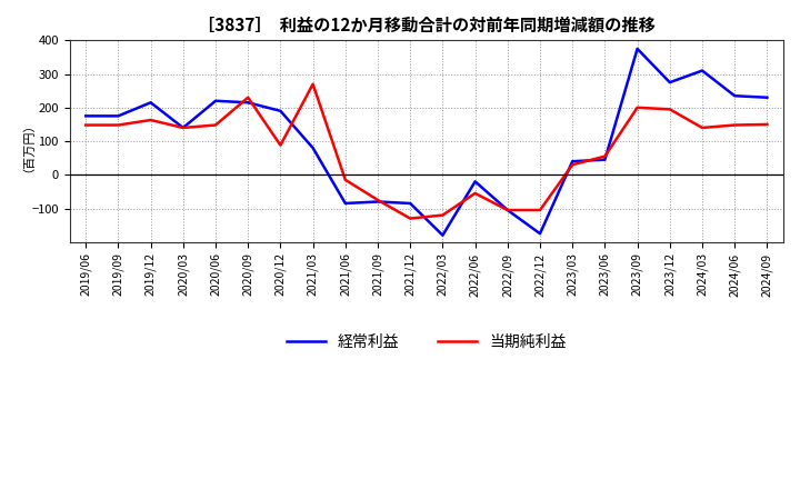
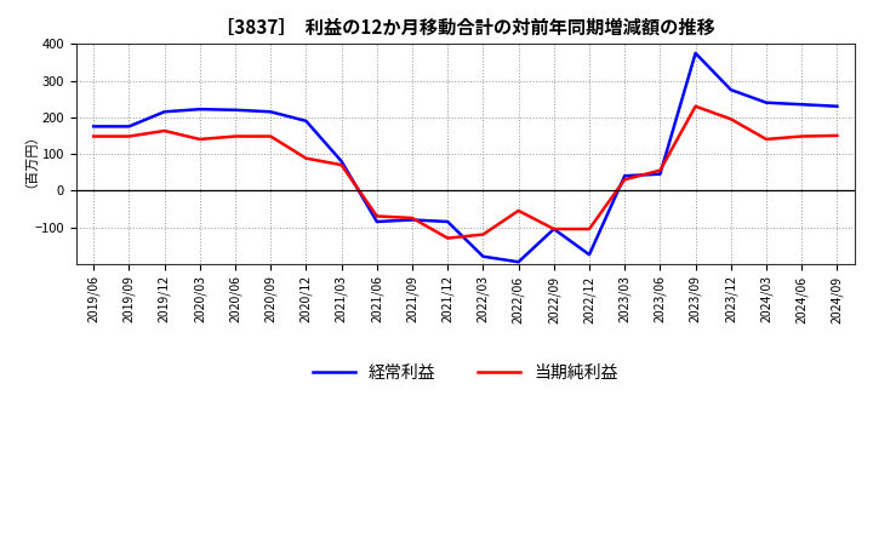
経常利益/2020/03: 140 -> 222
当期純利益/2020/09: 230 -> 148
当期純利益/2021/03: 270 -> 70
当期純利益/2021/06: -15 -> -70
経常利益/2022/06: -20 -> -195
当期純利益/2023/09: 200 -> 230
経常利益/2024/03: 310 -> 240
